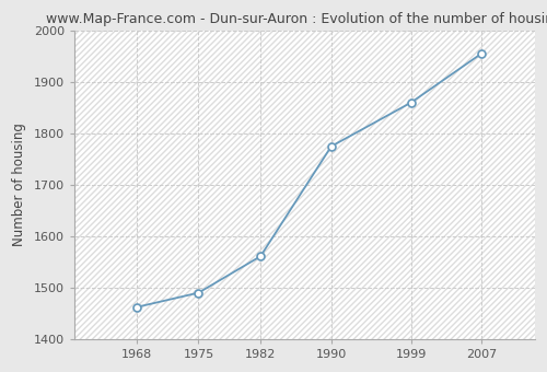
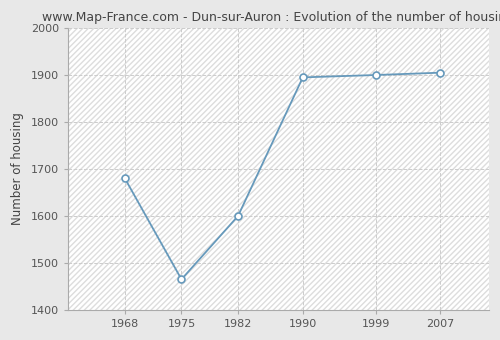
1968: 1462 -> 1680
1975: 1490 -> 1465
1982: 1561 -> 1600
1990: 1775 -> 1895
1999: 1860 -> 1900
2007: 1956 -> 1905
